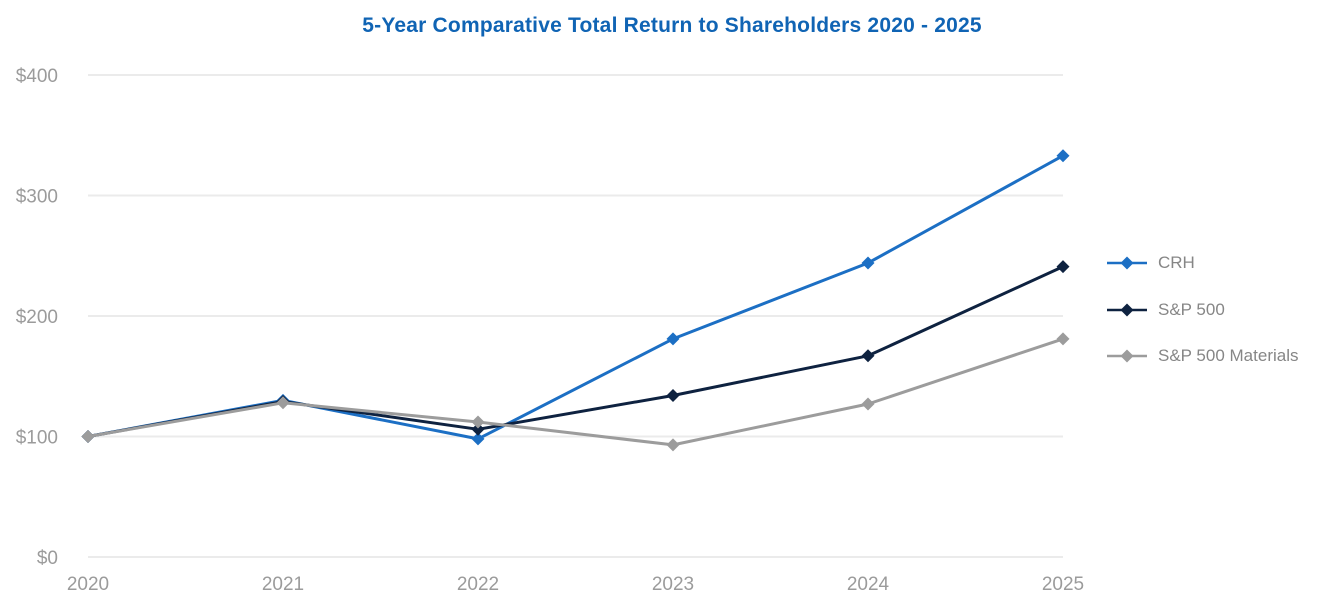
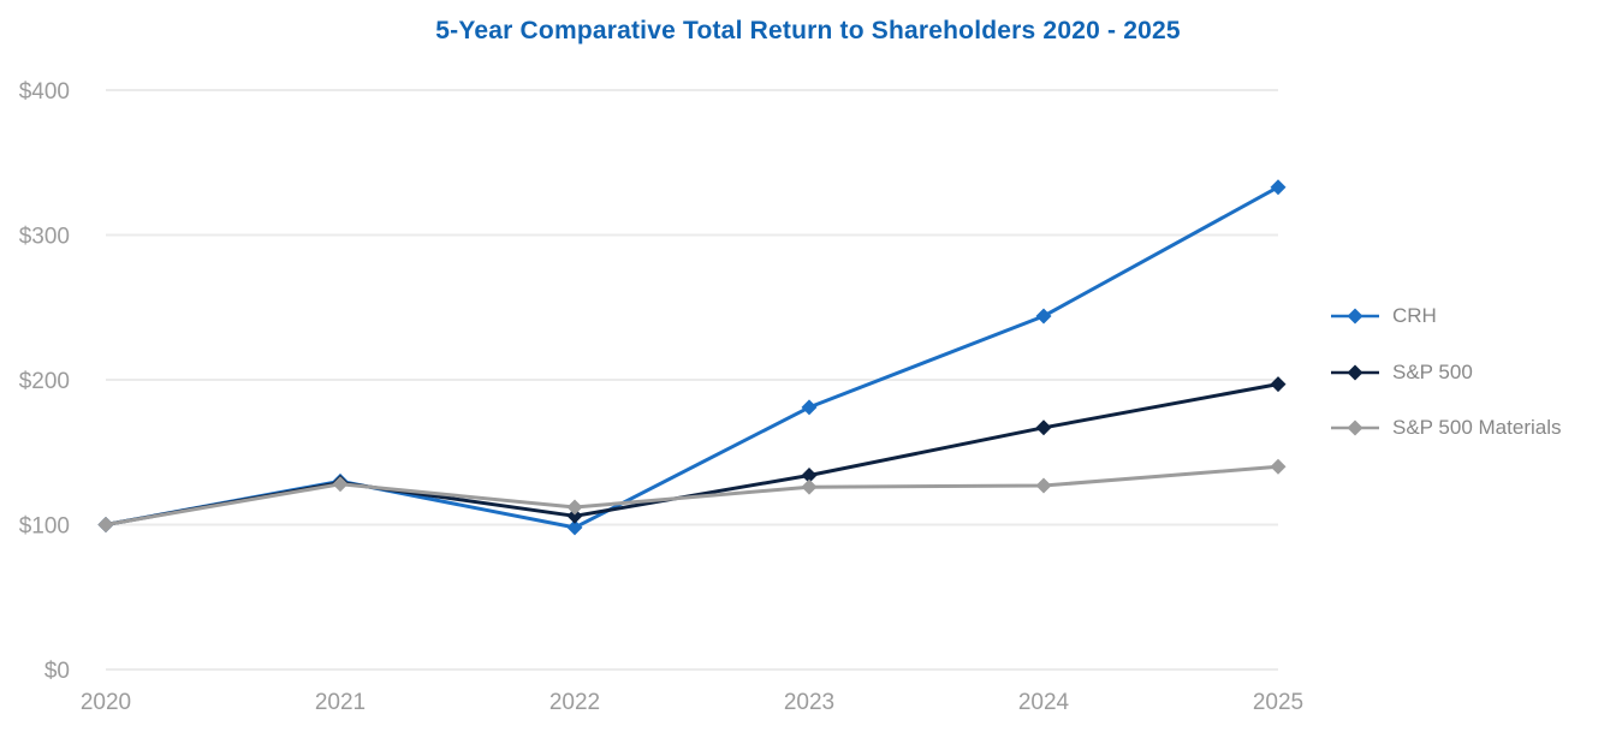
S&P 500 Materials/2023: $93 -> $126
S&P 500/2025: $241 -> $197
S&P 500 Materials/2025: $181 -> $140
